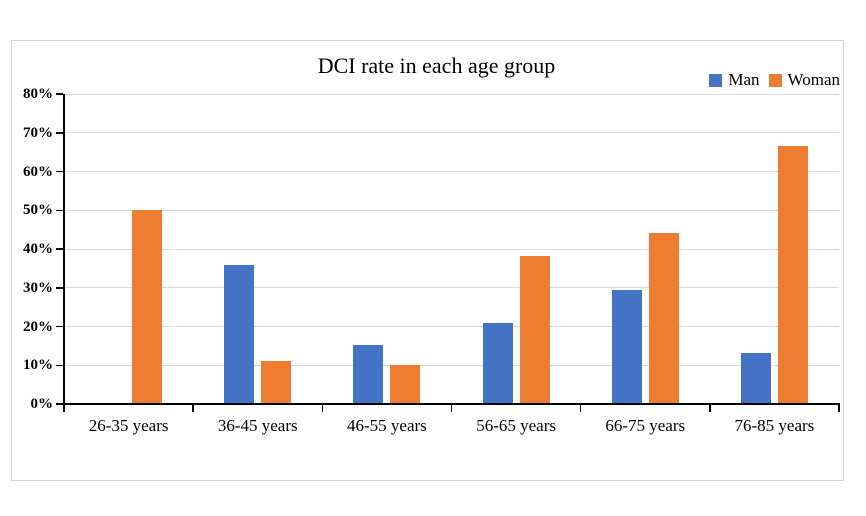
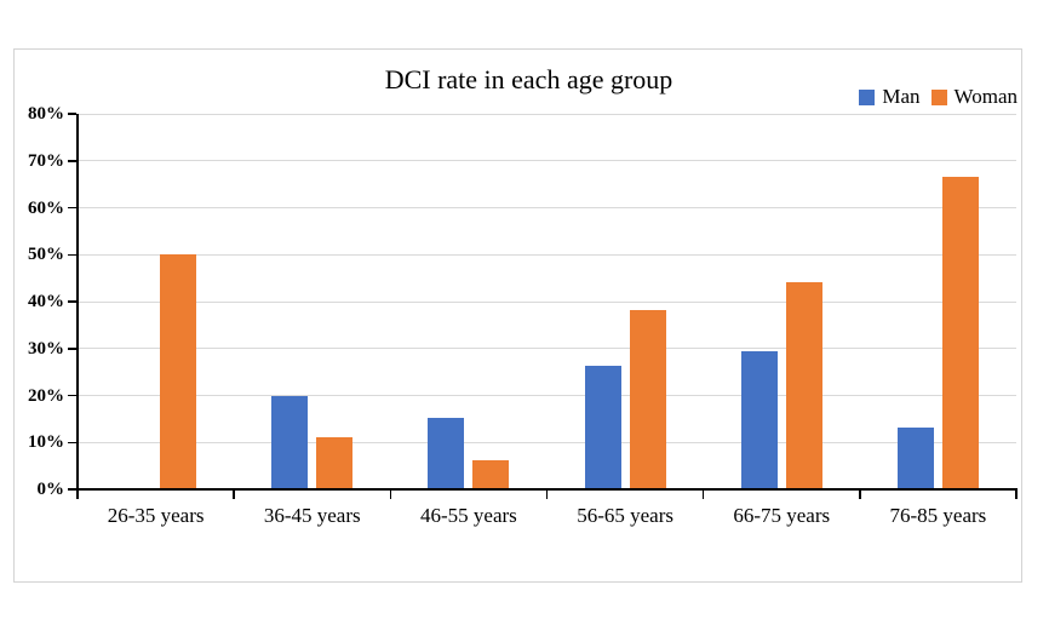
Man/36-45 years: 36% -> 20%
Woman/46-55 years: 10% -> 6%
Man/56-65 years: 21% -> 26%
